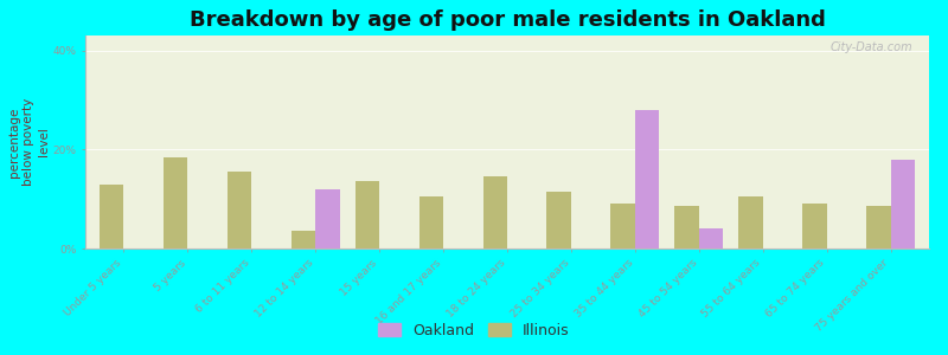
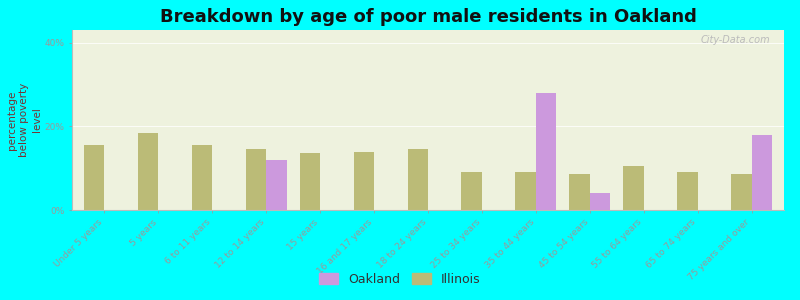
Illinois/Under 5 years: 13.0% -> 15.5%
Illinois/12 to 14 years: 3.5% -> 14.5%
Illinois/16 and 17 years: 10.5% -> 13.8%
Illinois/25 to 34 years: 11.5% -> 9.0%
